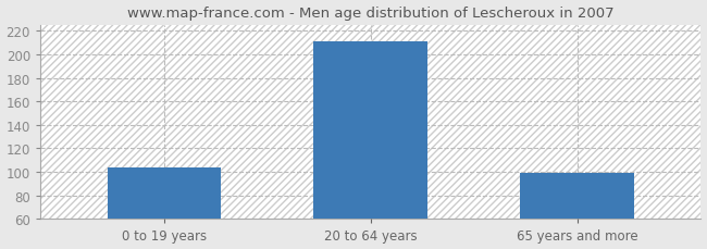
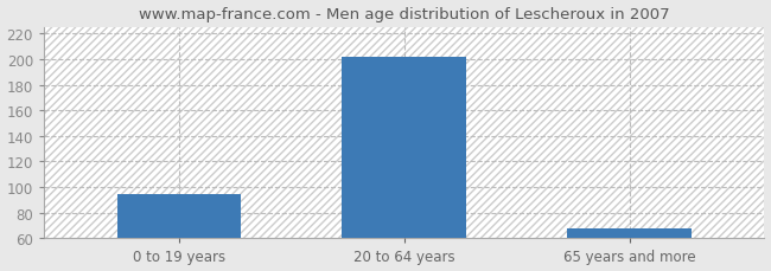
0 to 19 years: 104 -> 95
20 to 64 years: 211 -> 202
65 years and more: 99 -> 68
